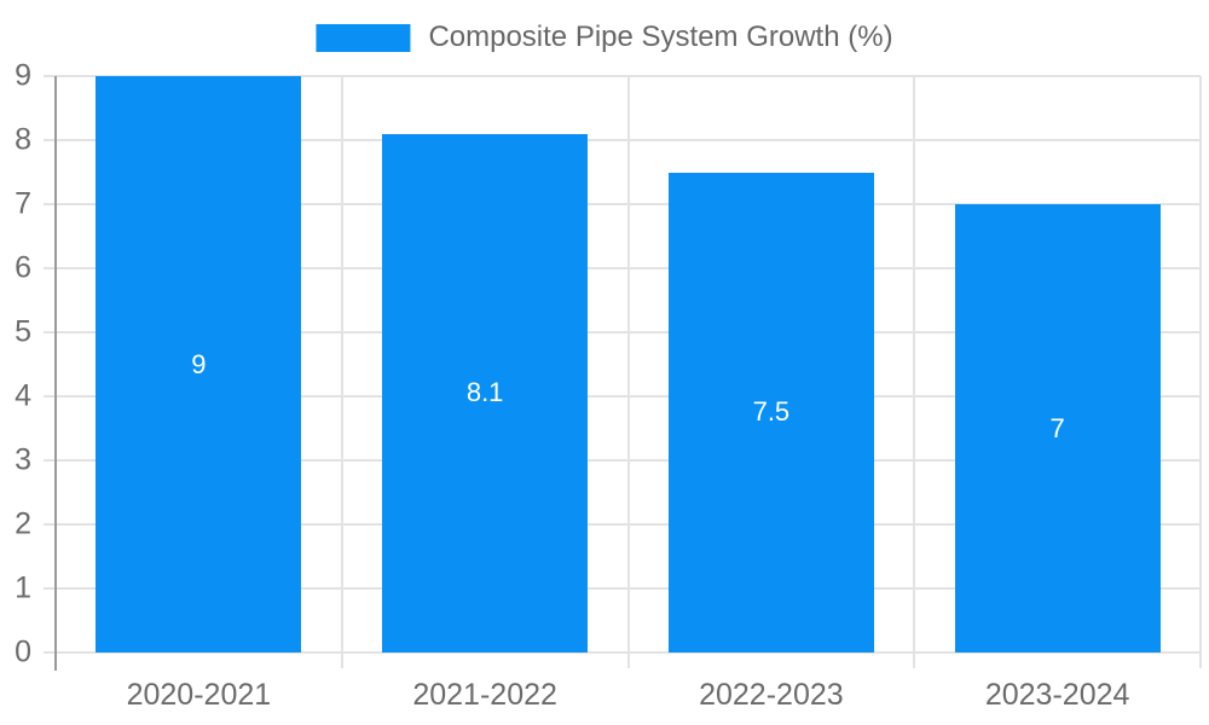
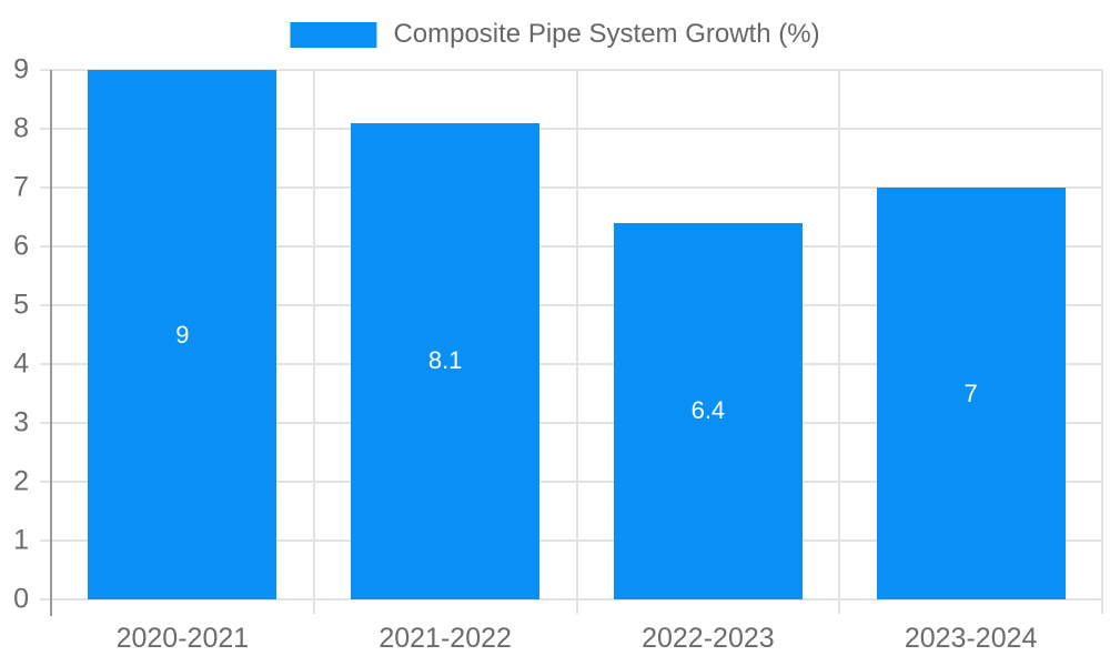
2022-2023: 7.5 -> 6.4
